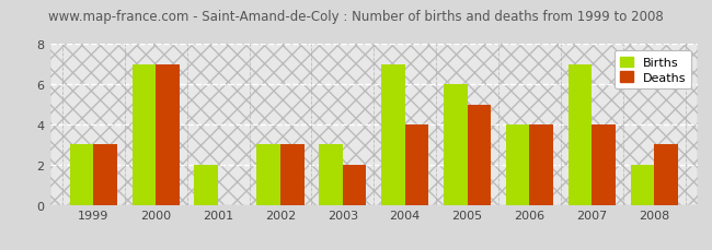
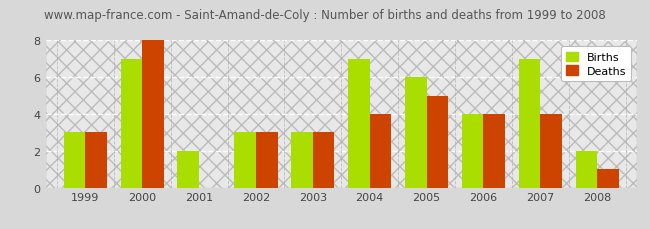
Deaths/2000: 7 -> 8
Deaths/2003: 2 -> 3
Deaths/2008: 3 -> 1
